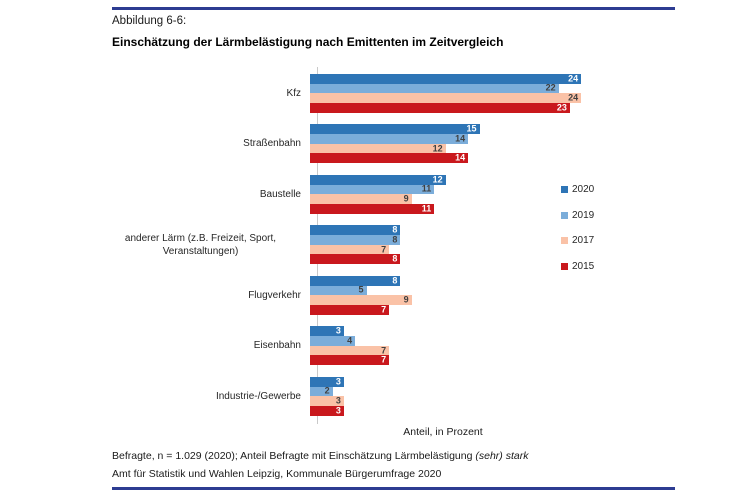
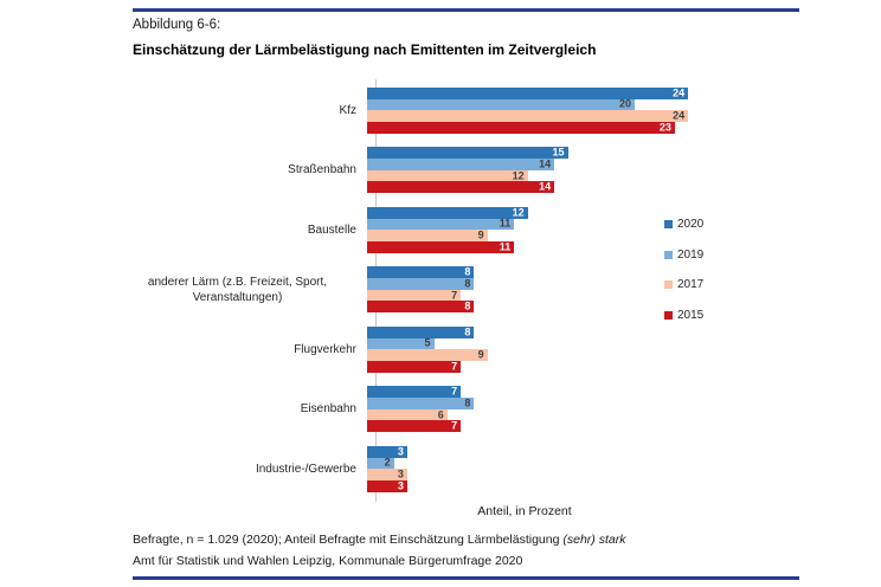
2019/Kfz: 22 -> 20
2020/Eisenbahn: 3 -> 7
2019/Eisenbahn: 4 -> 8
2017/Eisenbahn: 7 -> 6
